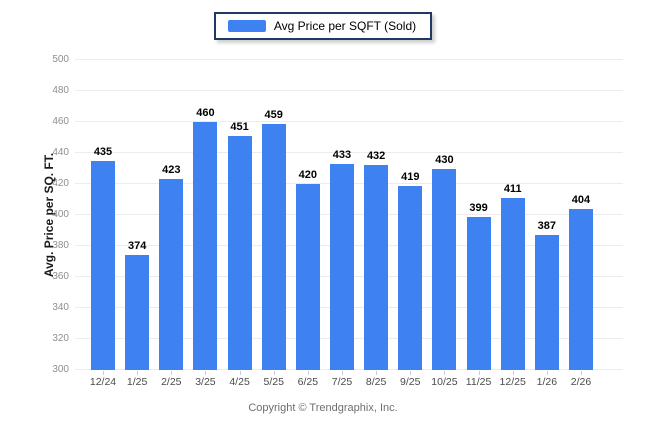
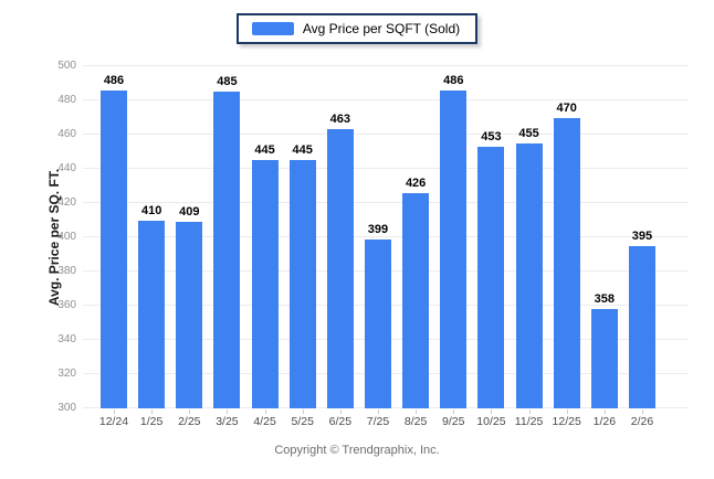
12/24: 435 -> 486
1/25: 374 -> 410
2/25: 423 -> 409
3/25: 460 -> 485
4/25: 451 -> 445
5/25: 459 -> 445
6/25: 420 -> 463
7/25: 433 -> 399
8/25: 432 -> 426
9/25: 419 -> 486
10/25: 430 -> 453
11/25: 399 -> 455
12/25: 411 -> 470
1/26: 387 -> 358
2/26: 404 -> 395
